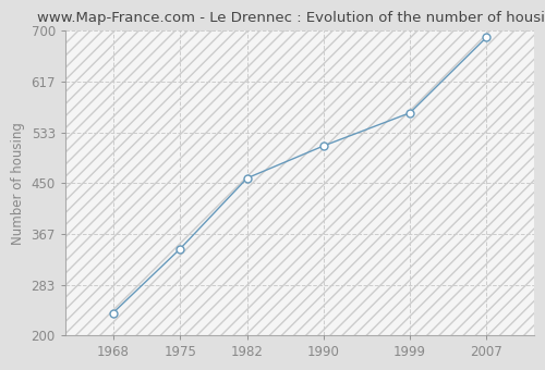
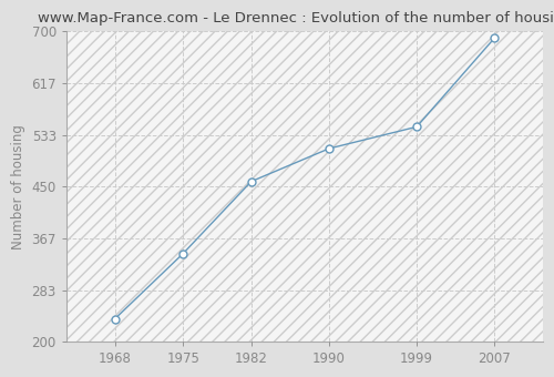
1999: 565 -> 546
